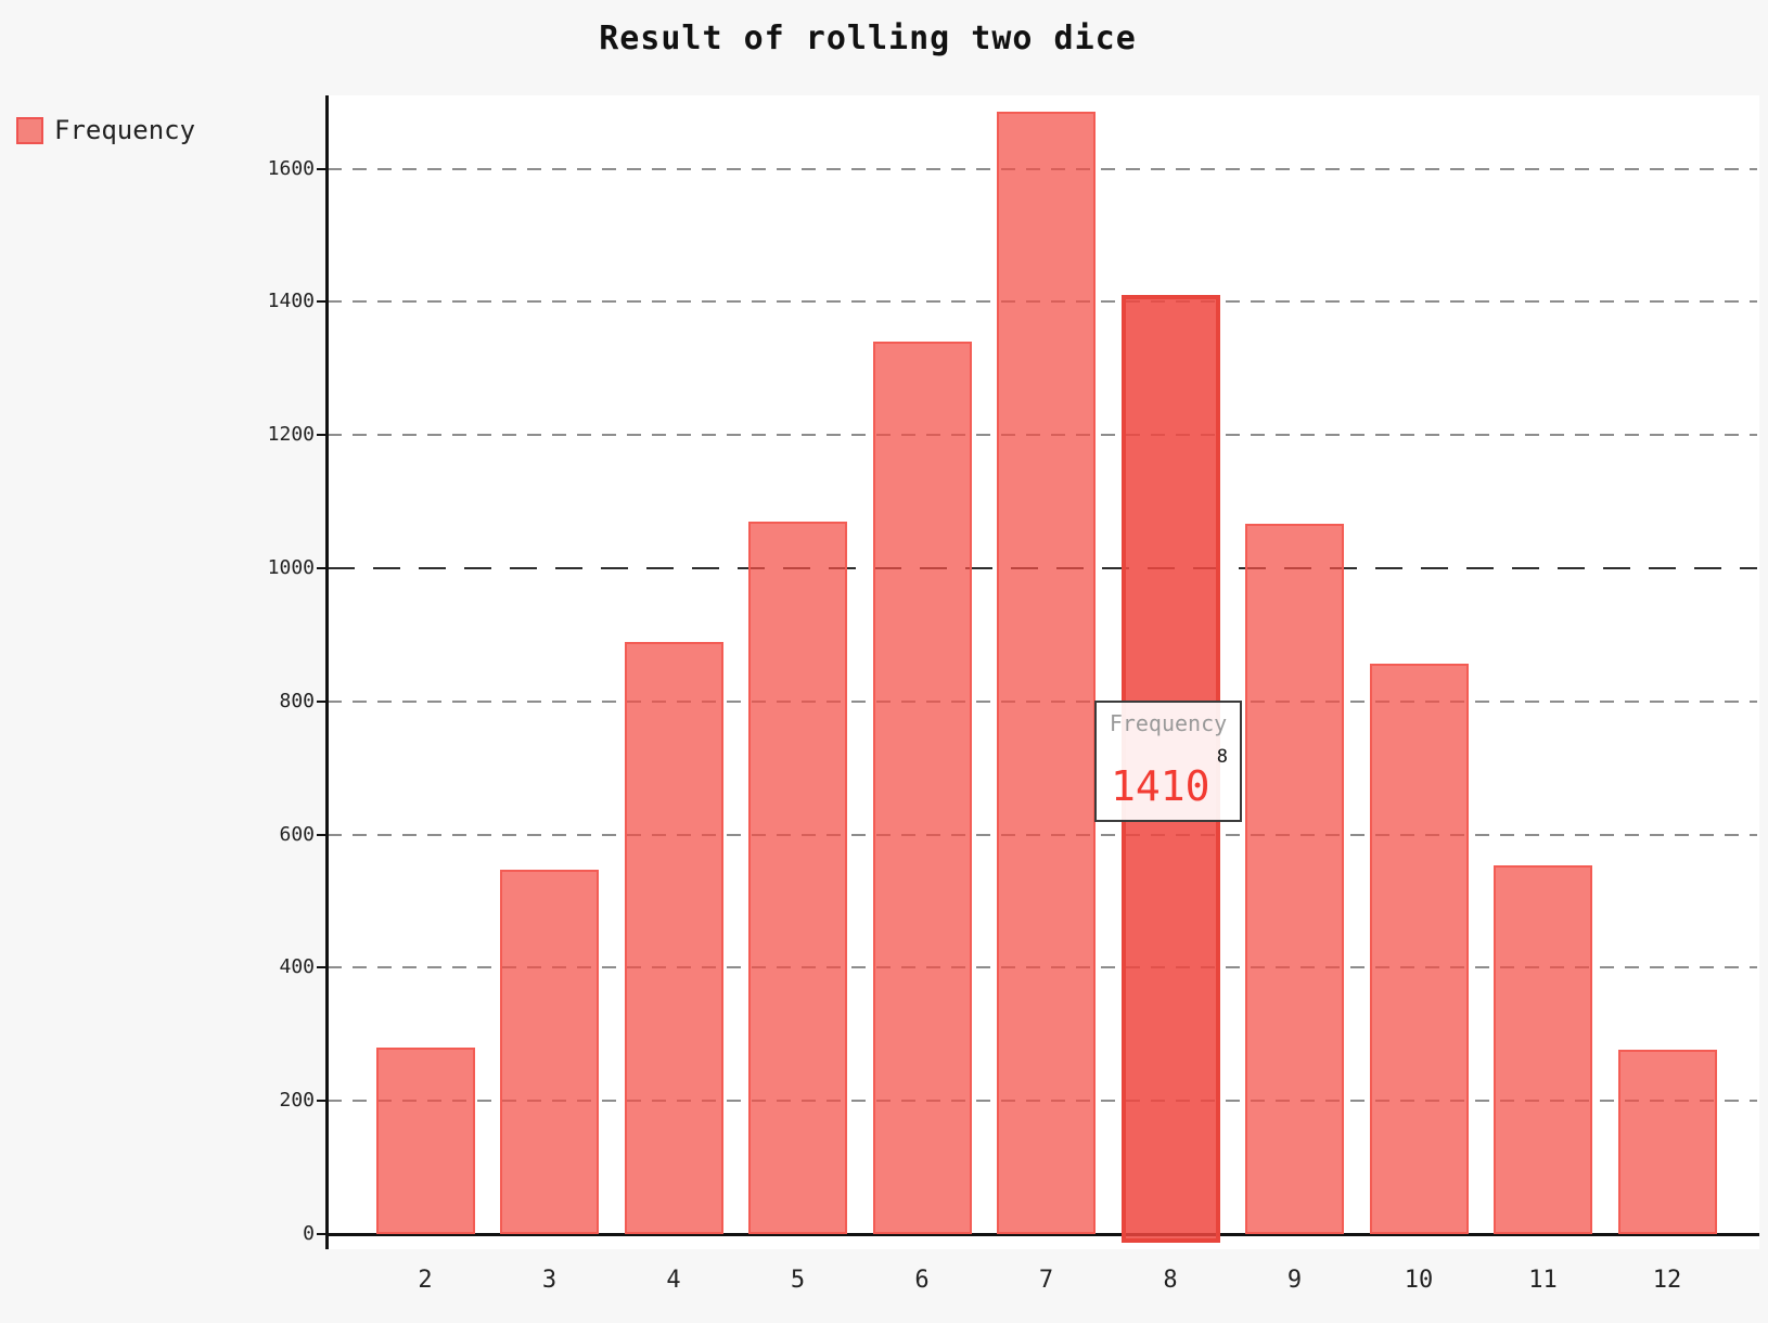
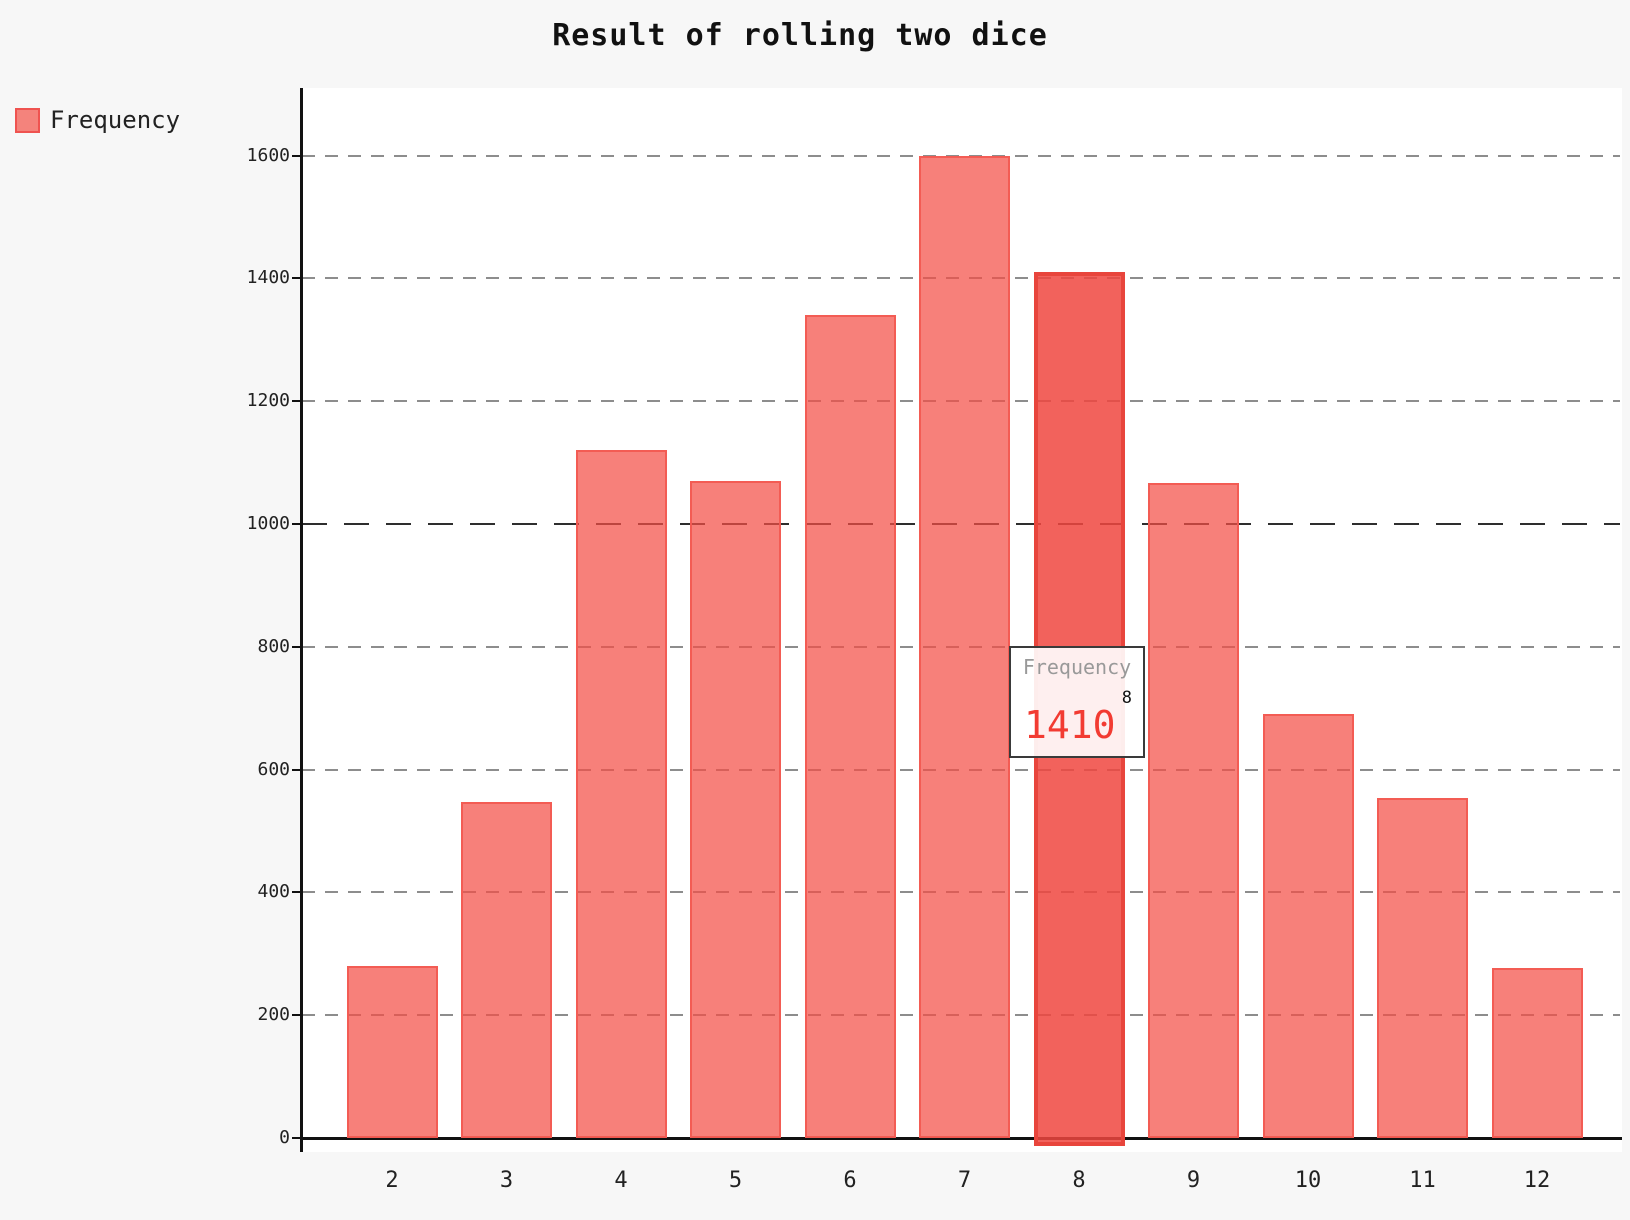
4: 890 -> 1120
7: 1680 -> 1600
10: 860 -> 690
